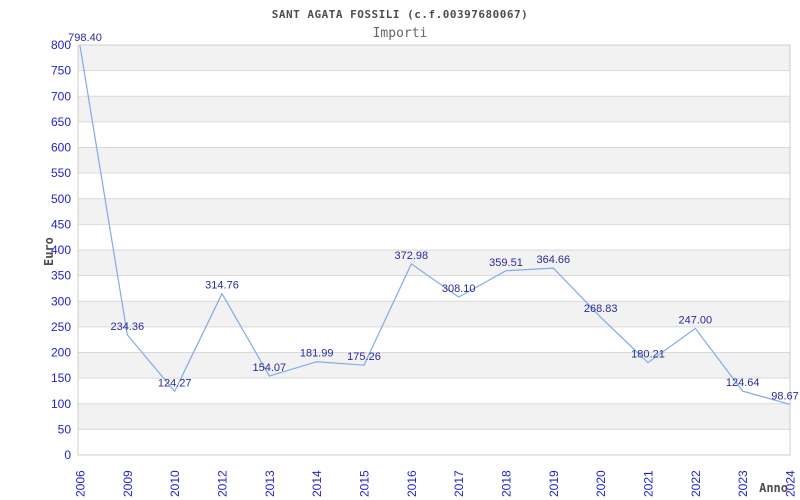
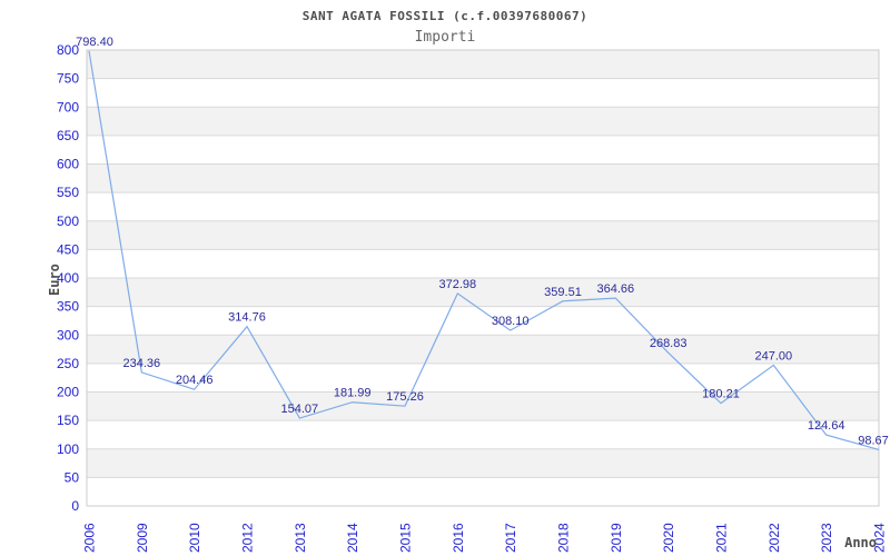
2010: 124.27 -> 204.46
